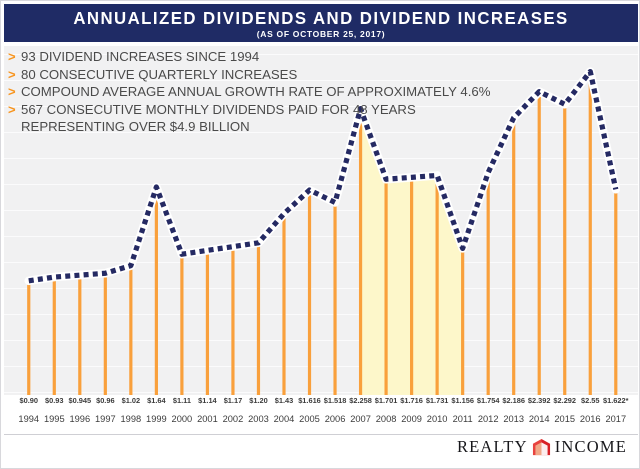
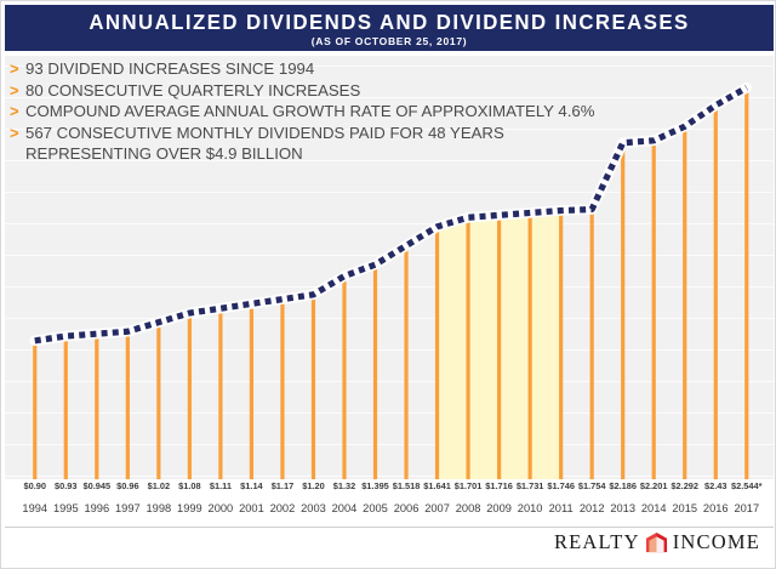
1999: $1.64 -> $1.08
2004: $1.43 -> $1.32
2005: $1.616 -> $1.395
2007: $2.258 -> $1.641
2011: $1.156 -> $1.746
2014: $2.392 -> $2.201
2016: $2.55 -> $2.43
2017: 1.622 -> 2.544
